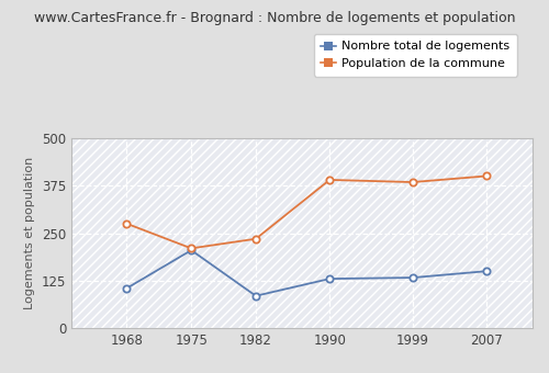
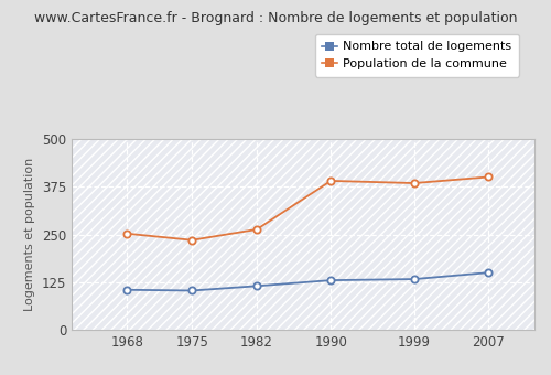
Population de la commune/1968: 275 -> 252
Nombre total de logements/1975: 205 -> 103
Population de la commune/1975: 210 -> 235
Nombre total de logements/1982: 85 -> 115
Population de la commune/1982: 235 -> 263
